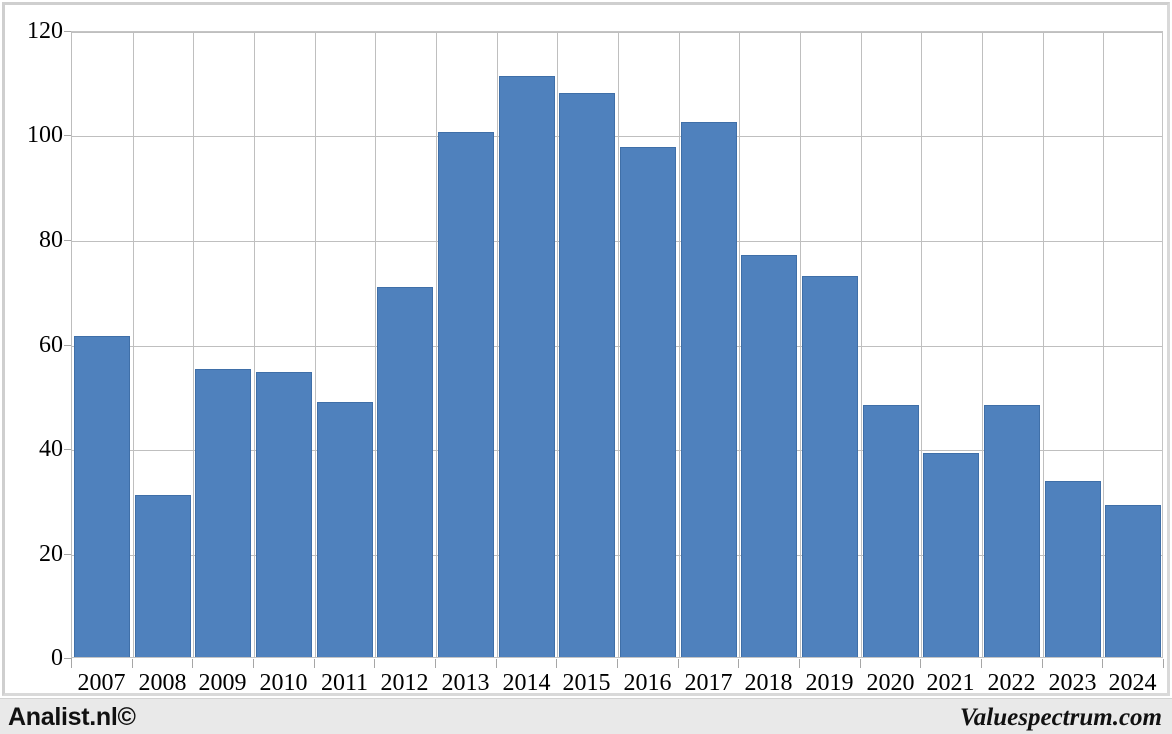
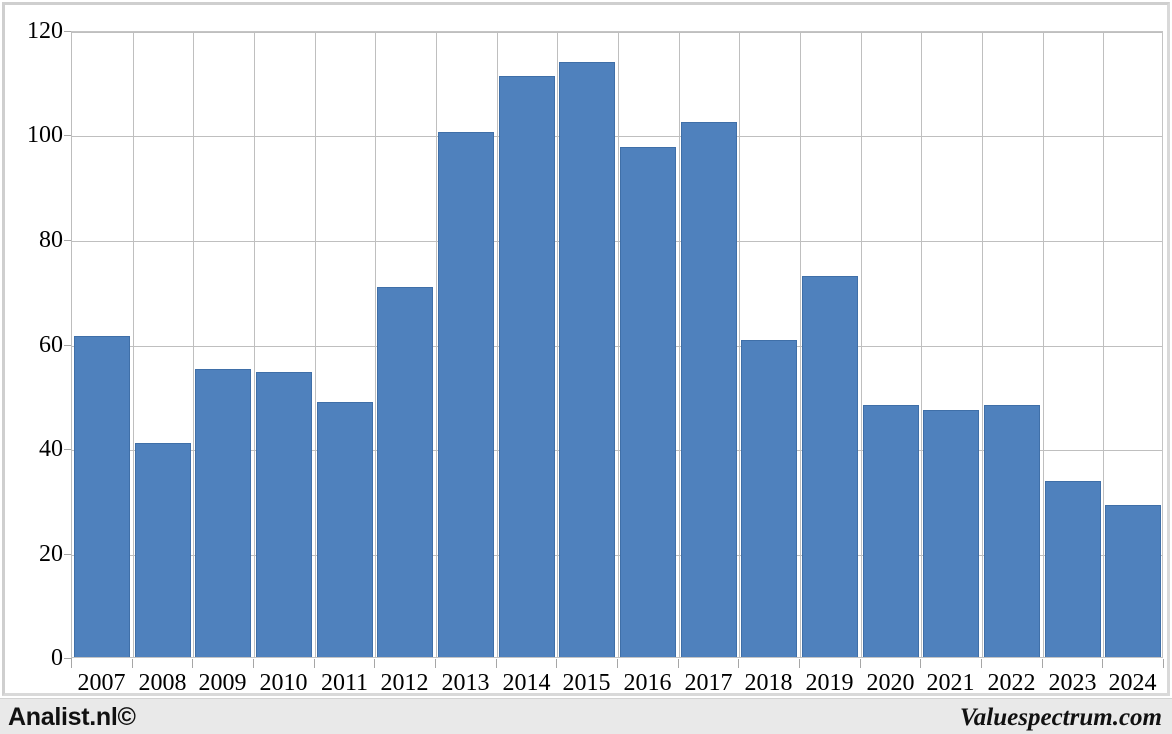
2008: 31 -> 41
2015: 108 -> 114
2018: 77 -> 61
2021: 39 -> 47
